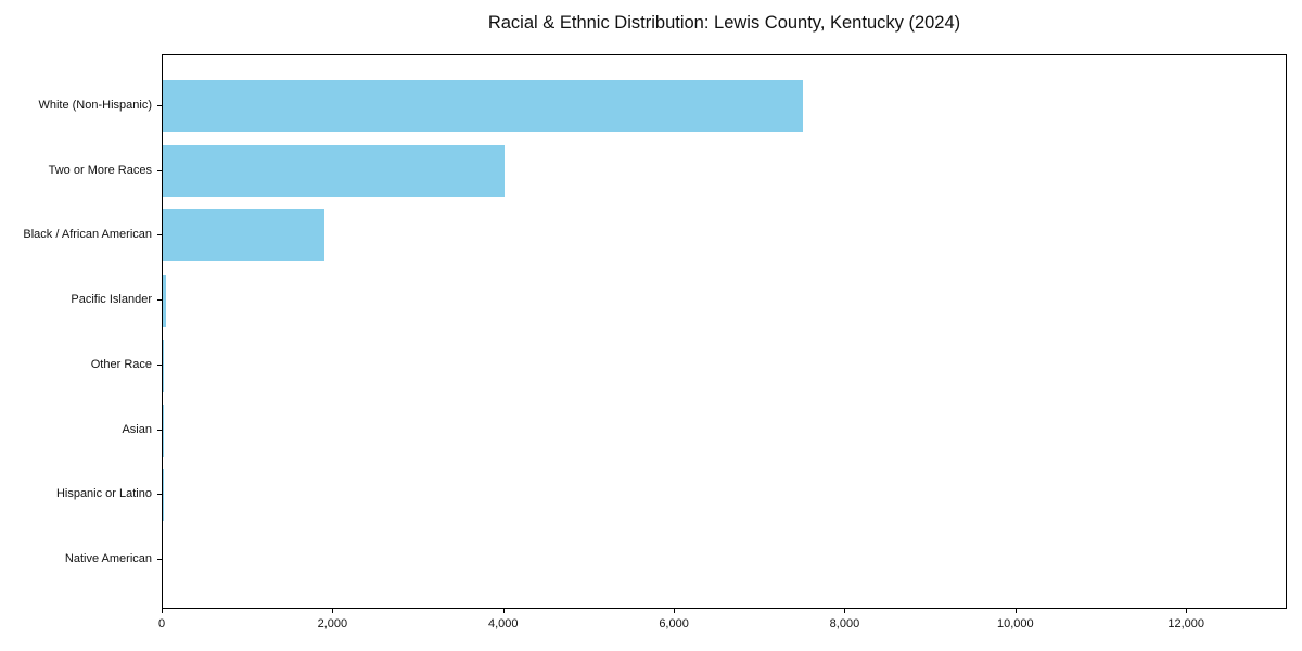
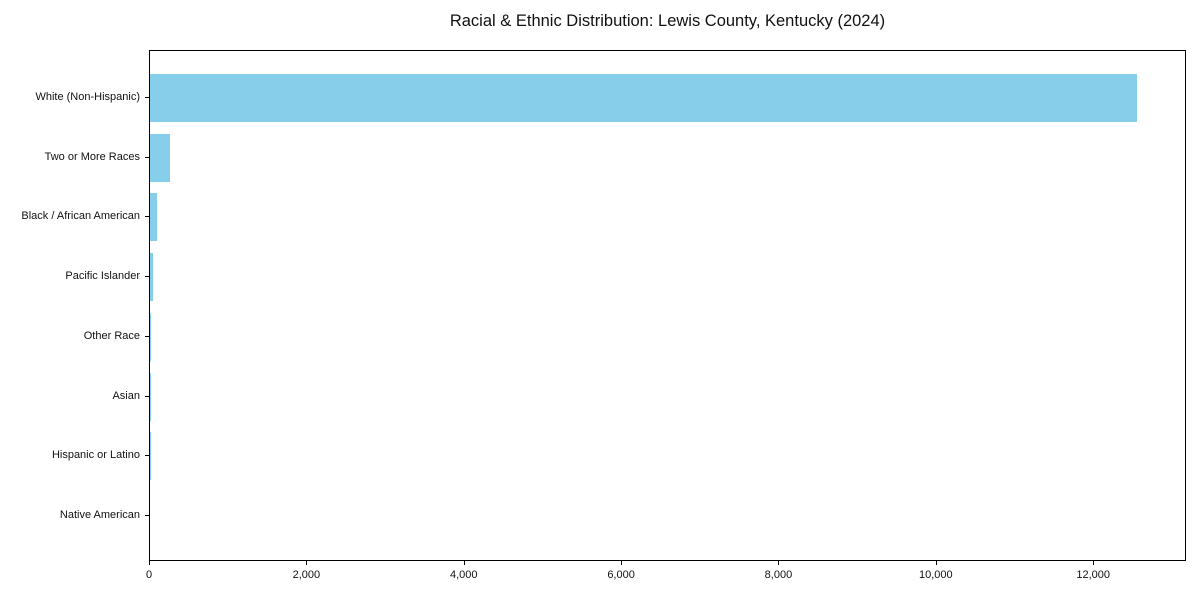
White (Non-Hispanic): 7500 -> 12600
Two or More Races: 4000 -> 200
Black / African American: 1900 -> 100
